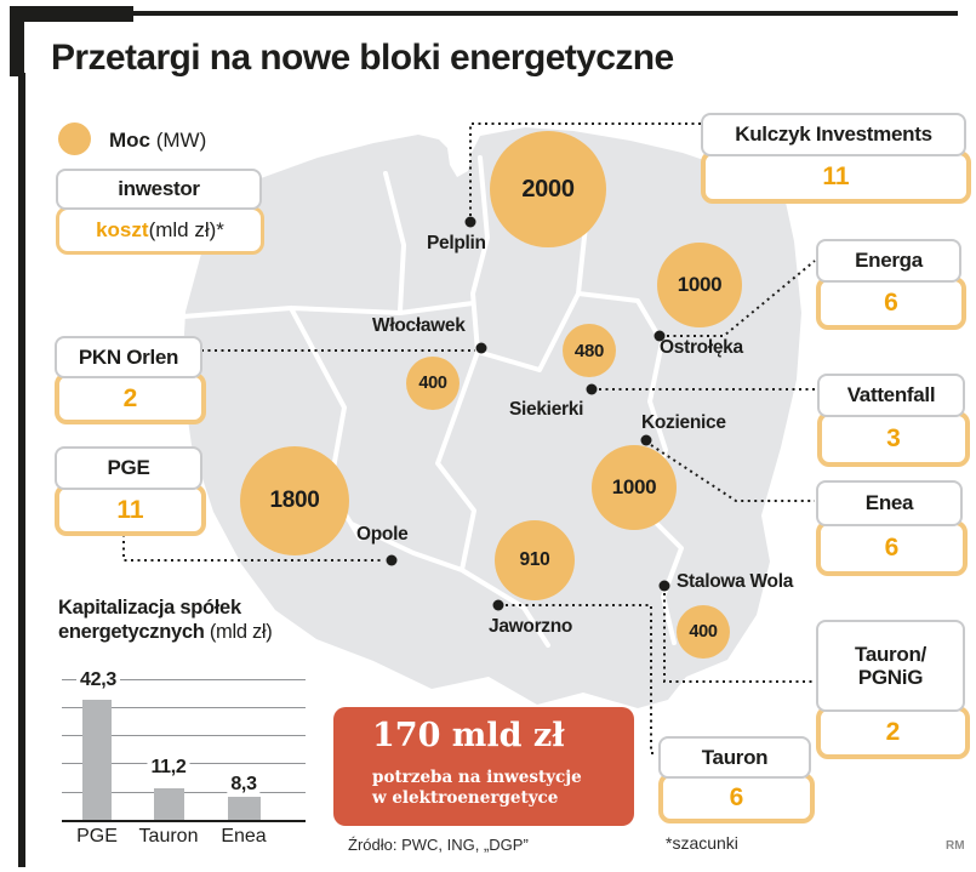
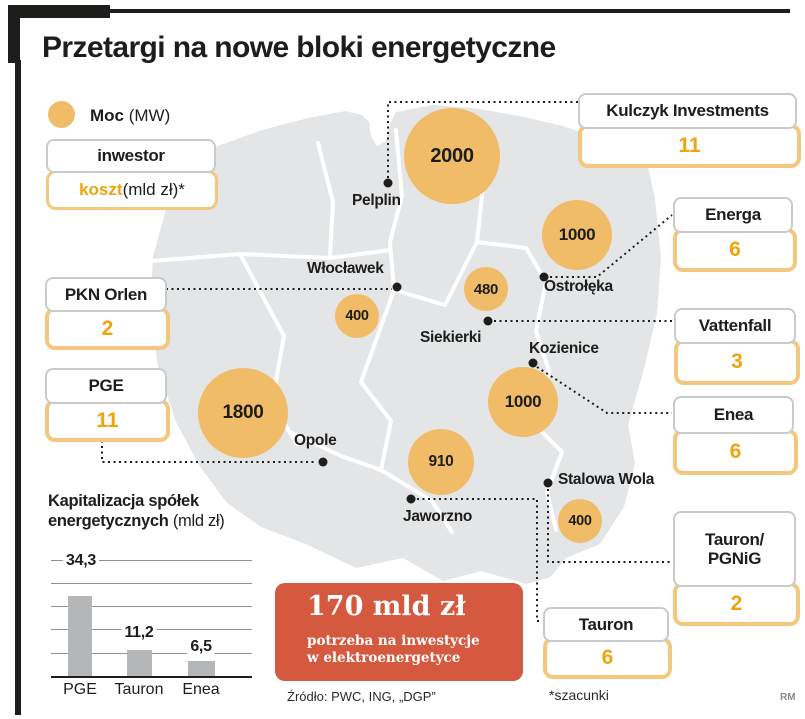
PGE: 42,3 -> 34,3
Enea: 8,3 -> 6,5
